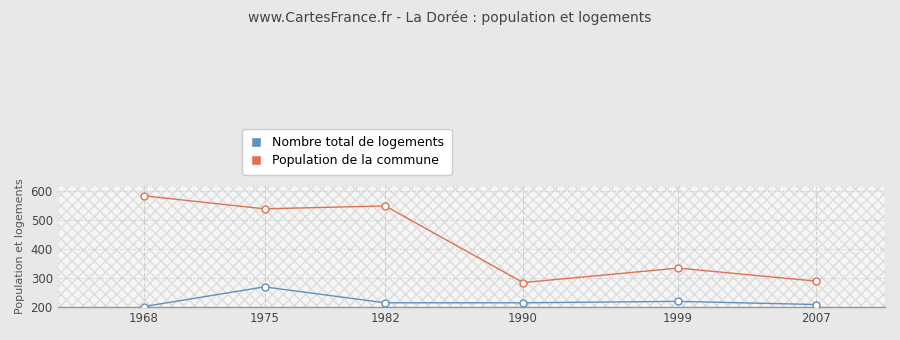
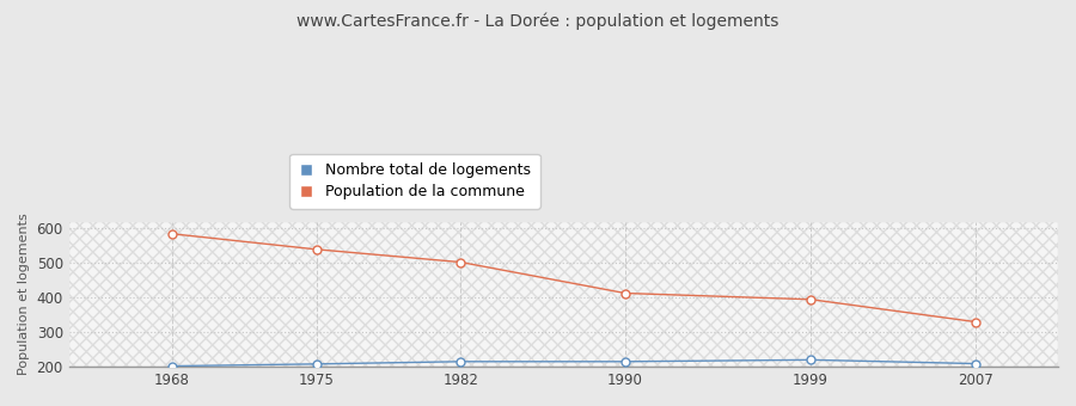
Nombre total de logements/1975: 270 -> 208
Population de la commune/1982: 550 -> 503
Population de la commune/1990: 285 -> 413
Population de la commune/1999: 335 -> 395
Population de la commune/2007: 290 -> 330
